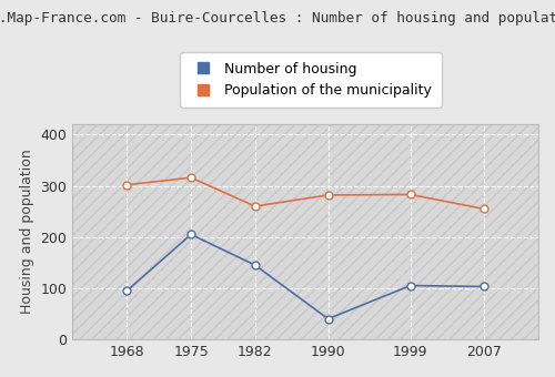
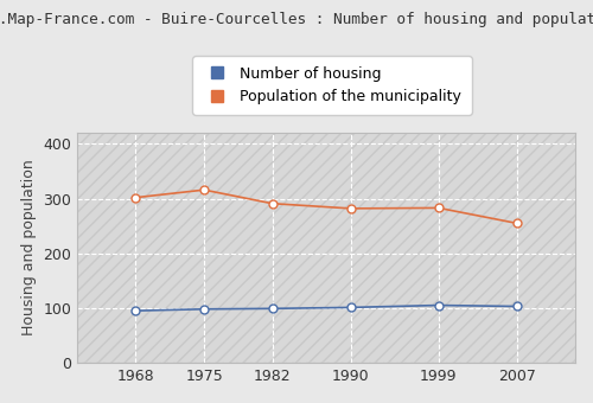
Number of housing/1975: 205 -> 98
Number of housing/1982: 145 -> 99
Population of the municipality/1982: 260 -> 291
Number of housing/1990: 40 -> 101
